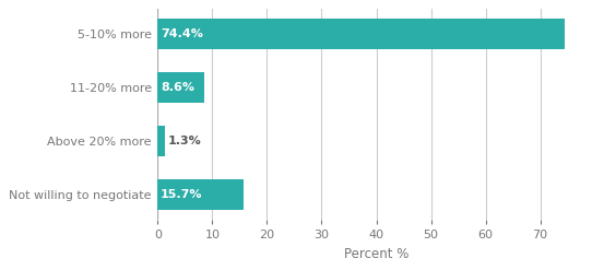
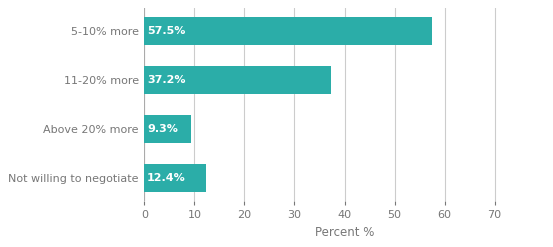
5-10% more: 74.4% -> 57.5%
11-20% more: 8.6% -> 37.2%
Above 20% more: 1.3% -> 9.3%
Not willing to negotiate: 15.7% -> 12.4%
